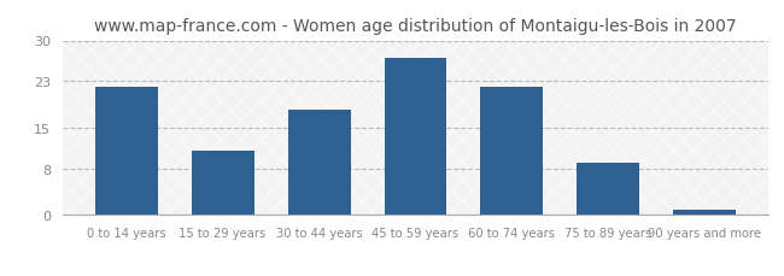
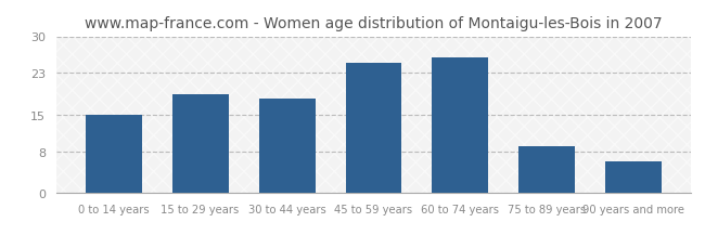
0 to 14 years: 22 -> 15
15 to 29 years: 11 -> 19
45 to 59 years: 27 -> 25
60 to 74 years: 22 -> 26
90 years and more: 1 -> 6
